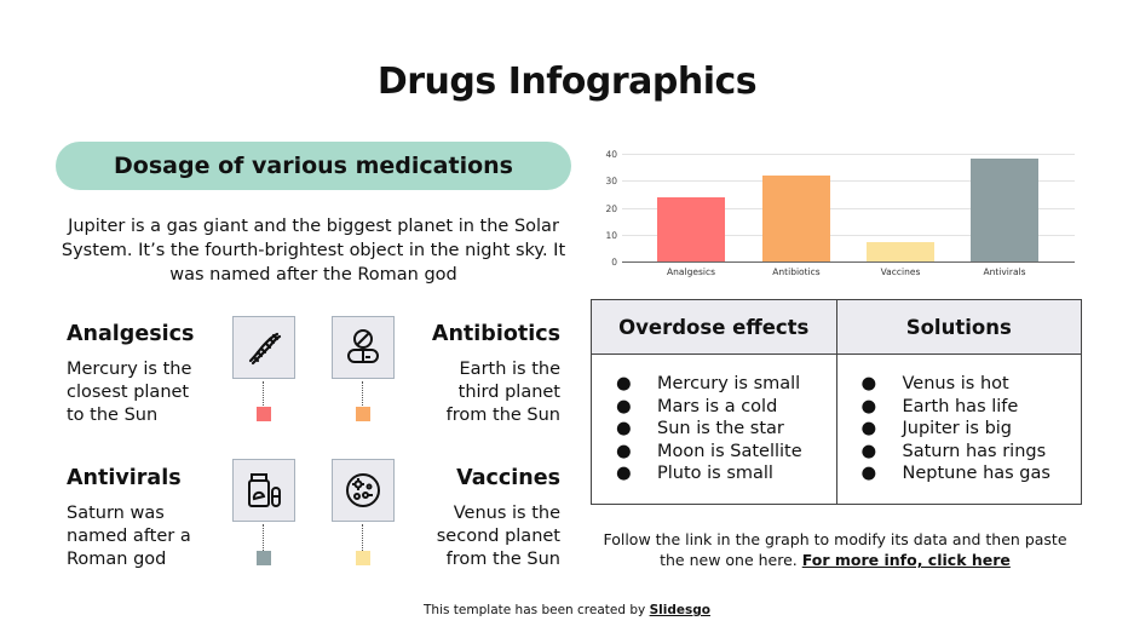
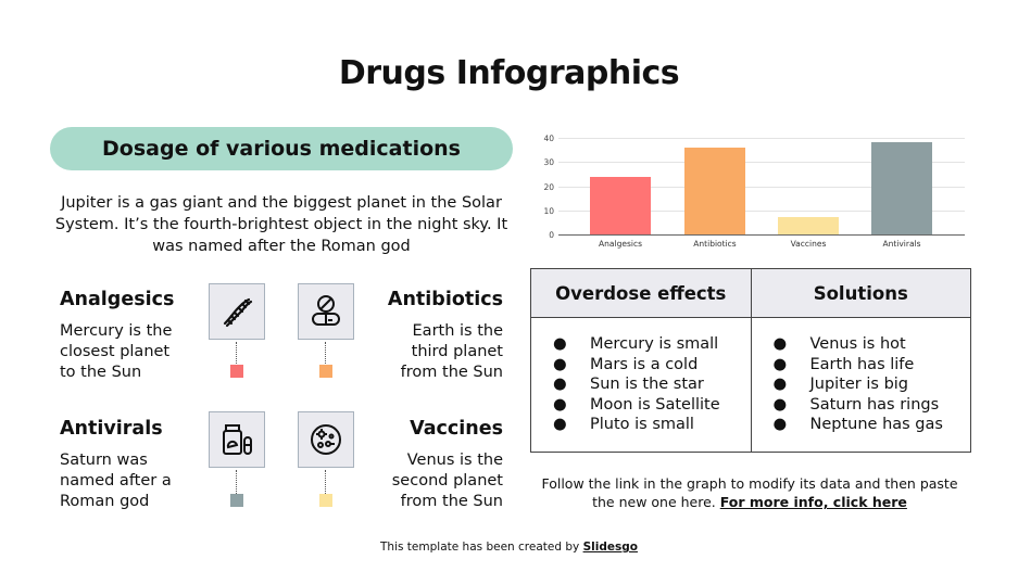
Antibiotics: 32 -> 36
